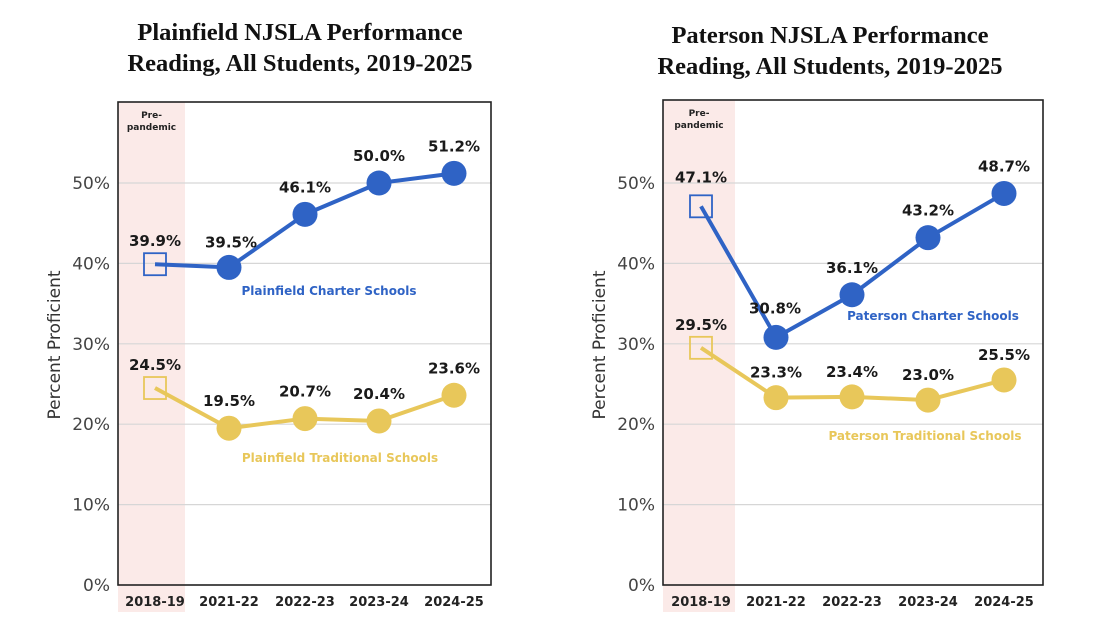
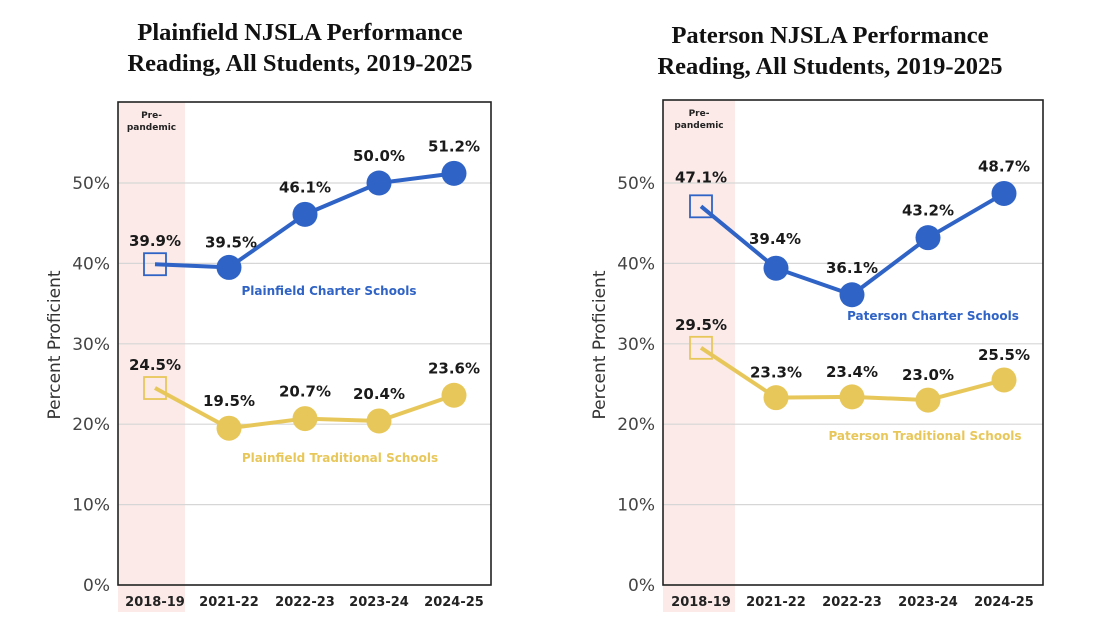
Paterson NJSLA Performance/Paterson Charter Schools/2021-22: 30.8% -> 39.4%
